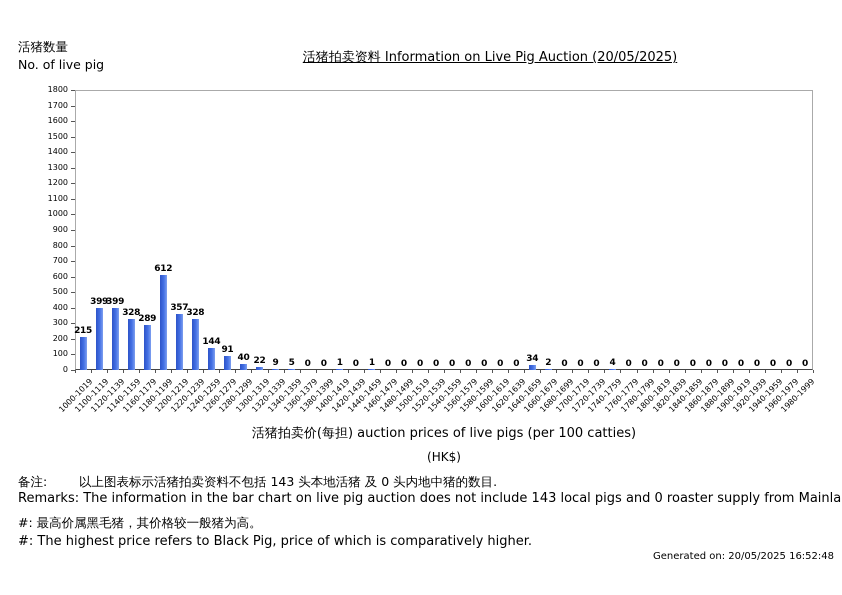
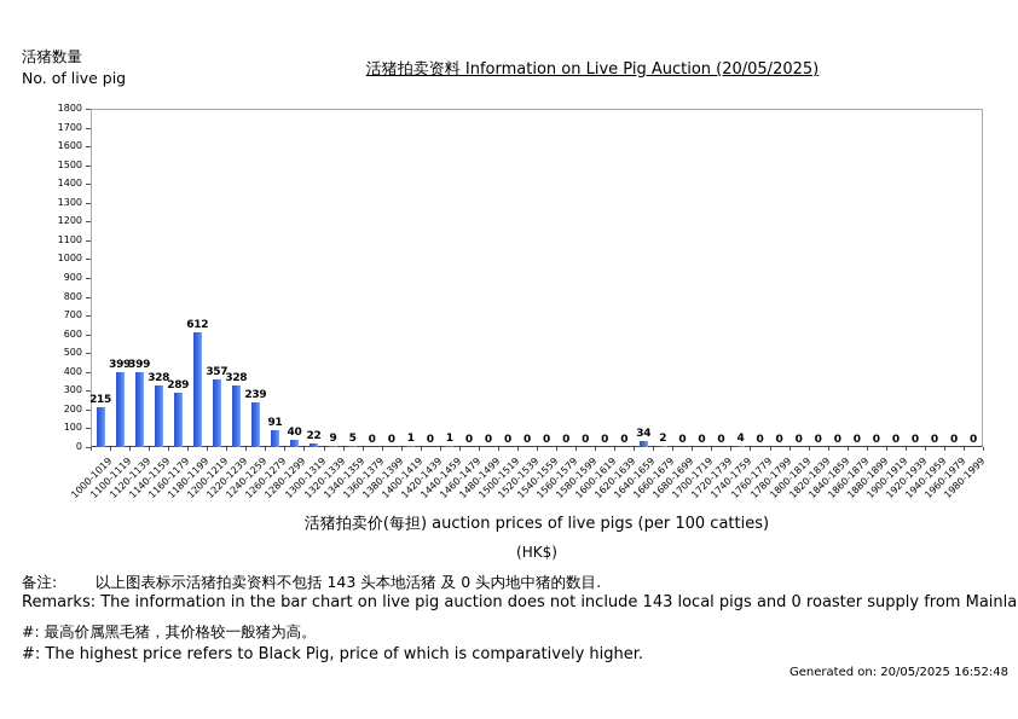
1240-1259: 144 -> 239
